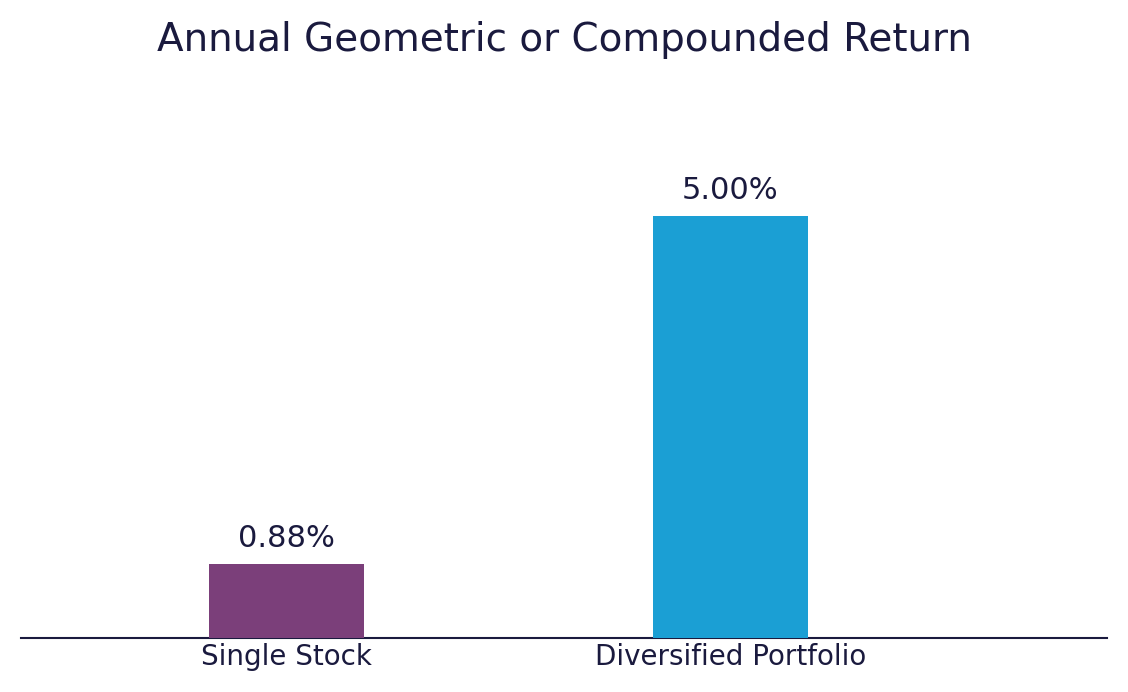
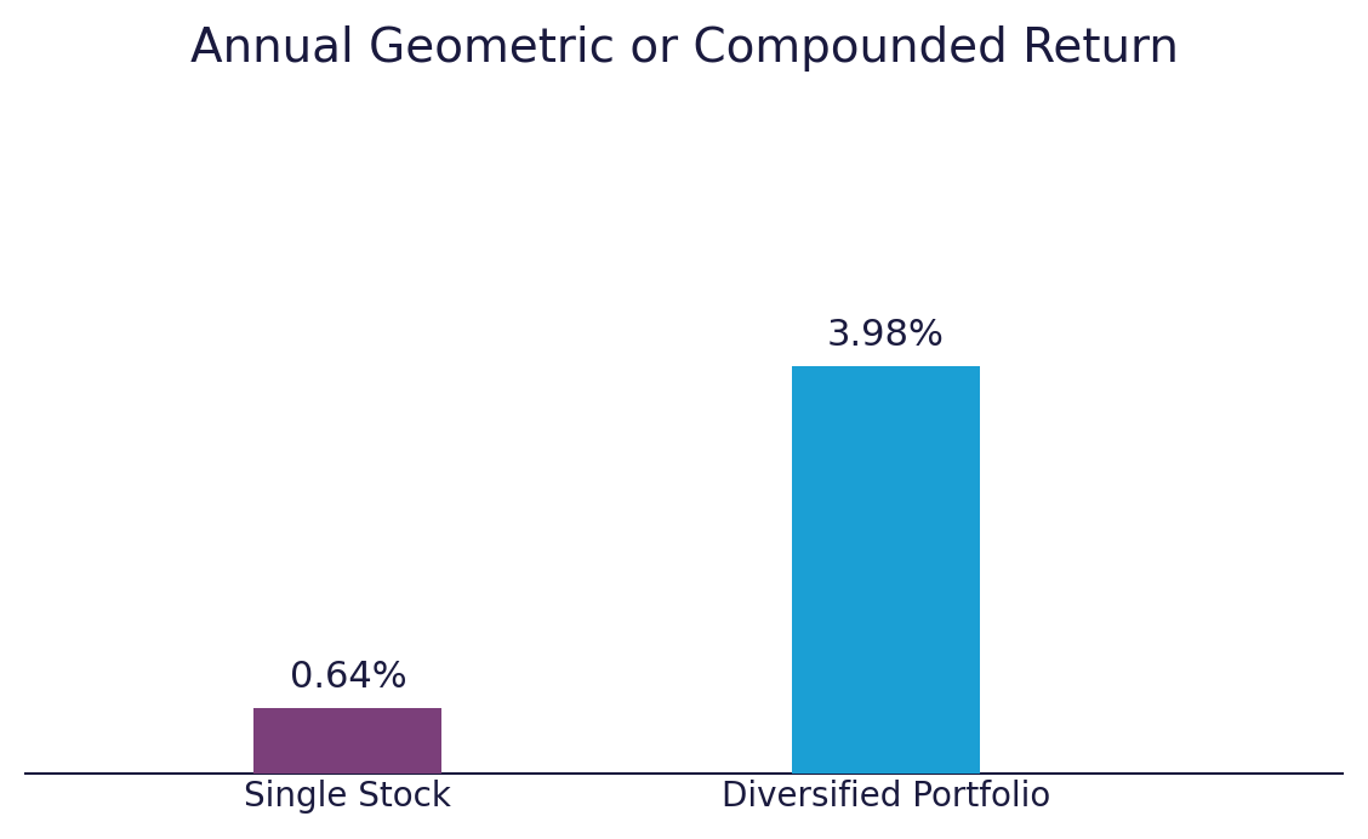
Single Stock: 0.88% -> 0.64%
Diversified Portfolio: 5.00% -> 3.98%
